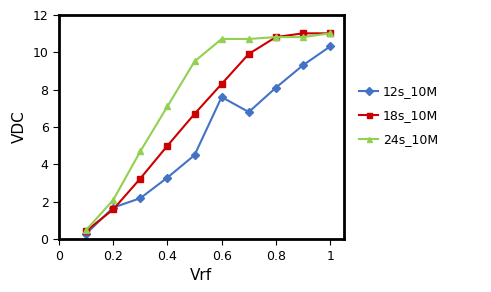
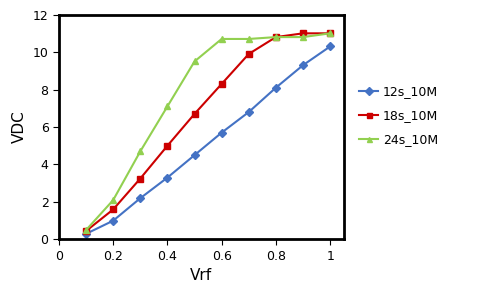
12s_10M/0.2: 1.7 -> 1.0
12s_10M/0.6: 7.6 -> 5.7
